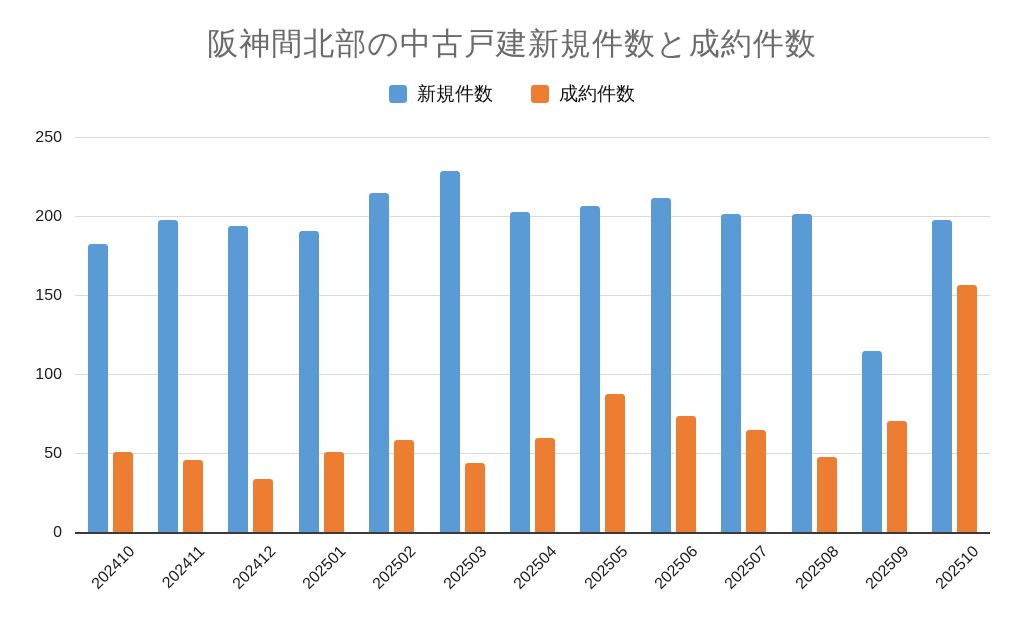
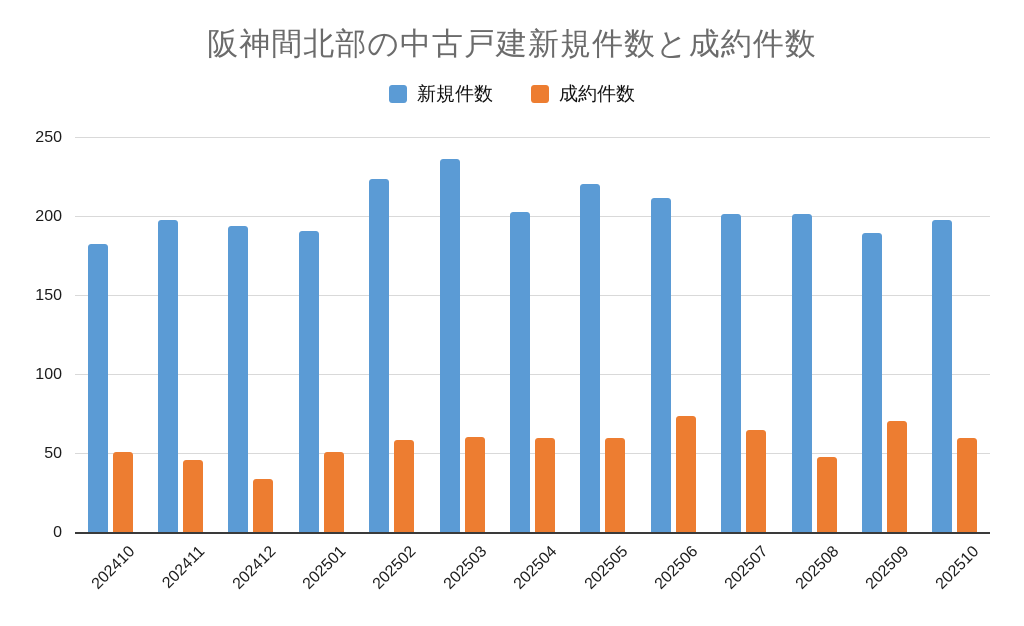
新規件数/202502: 215 -> 224
新規件数/202503: 229 -> 237
成約件数/202503: 44 -> 61
新規件数/202505: 207 -> 221
成約件数/202505: 88 -> 60
新規件数/202509: 115 -> 190
成約件数/202510: 157 -> 60
